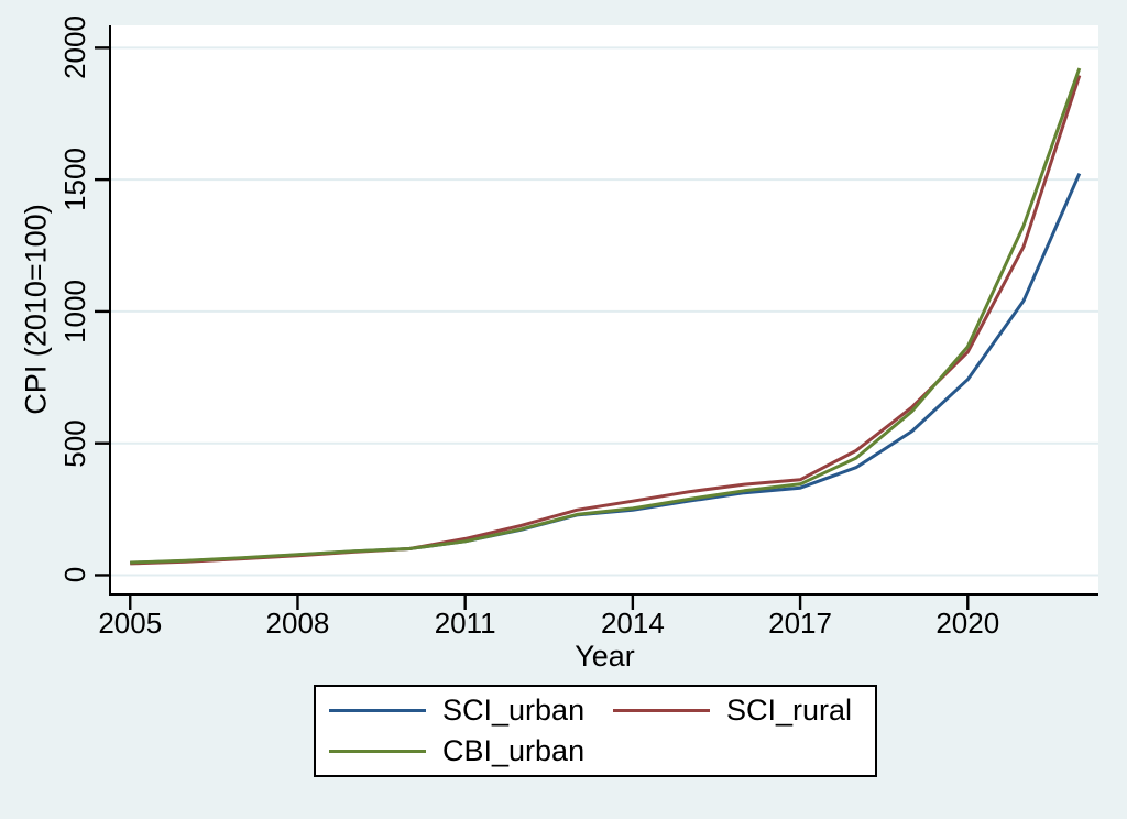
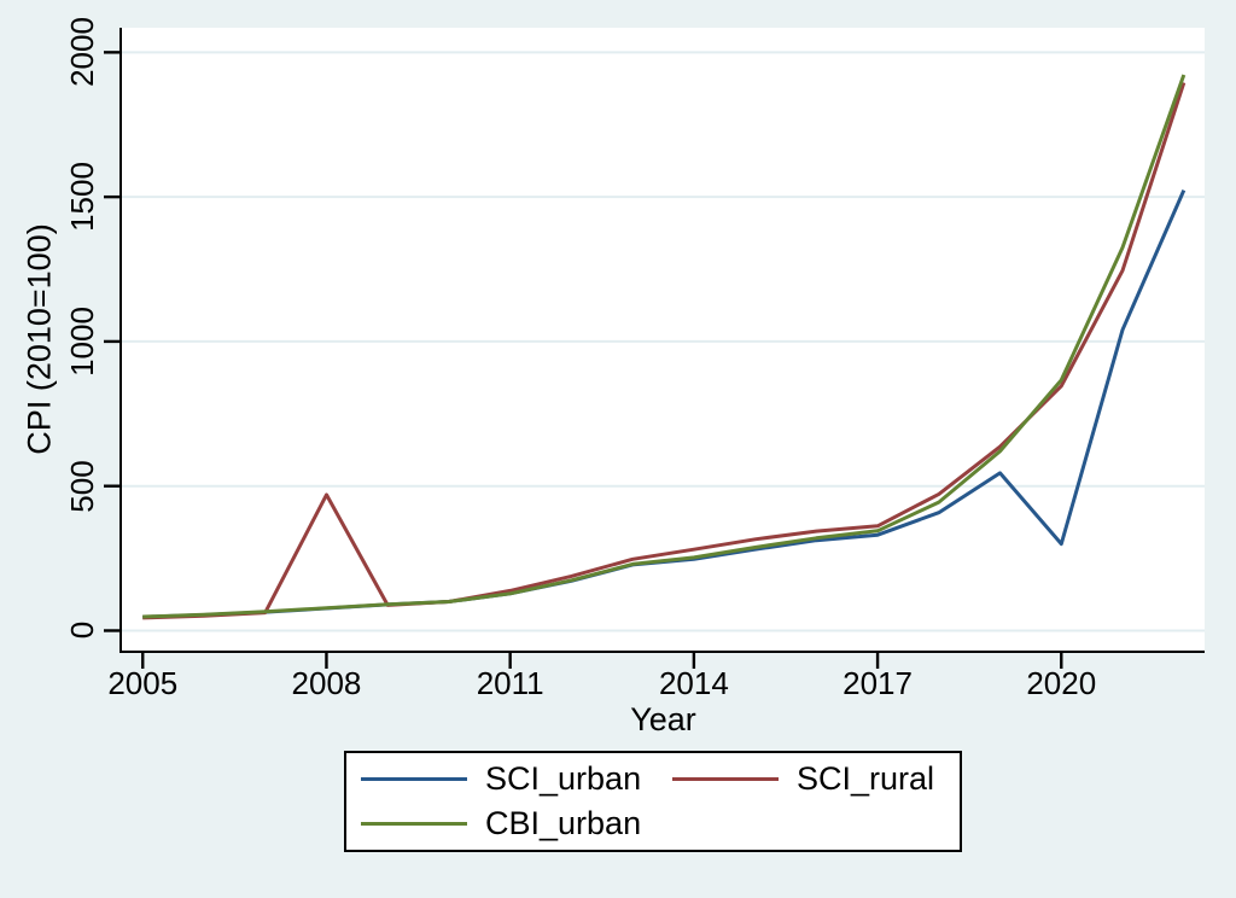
SCI_rural/2008: 70 -> 470
SCI_urban/2020: 740 -> 300
